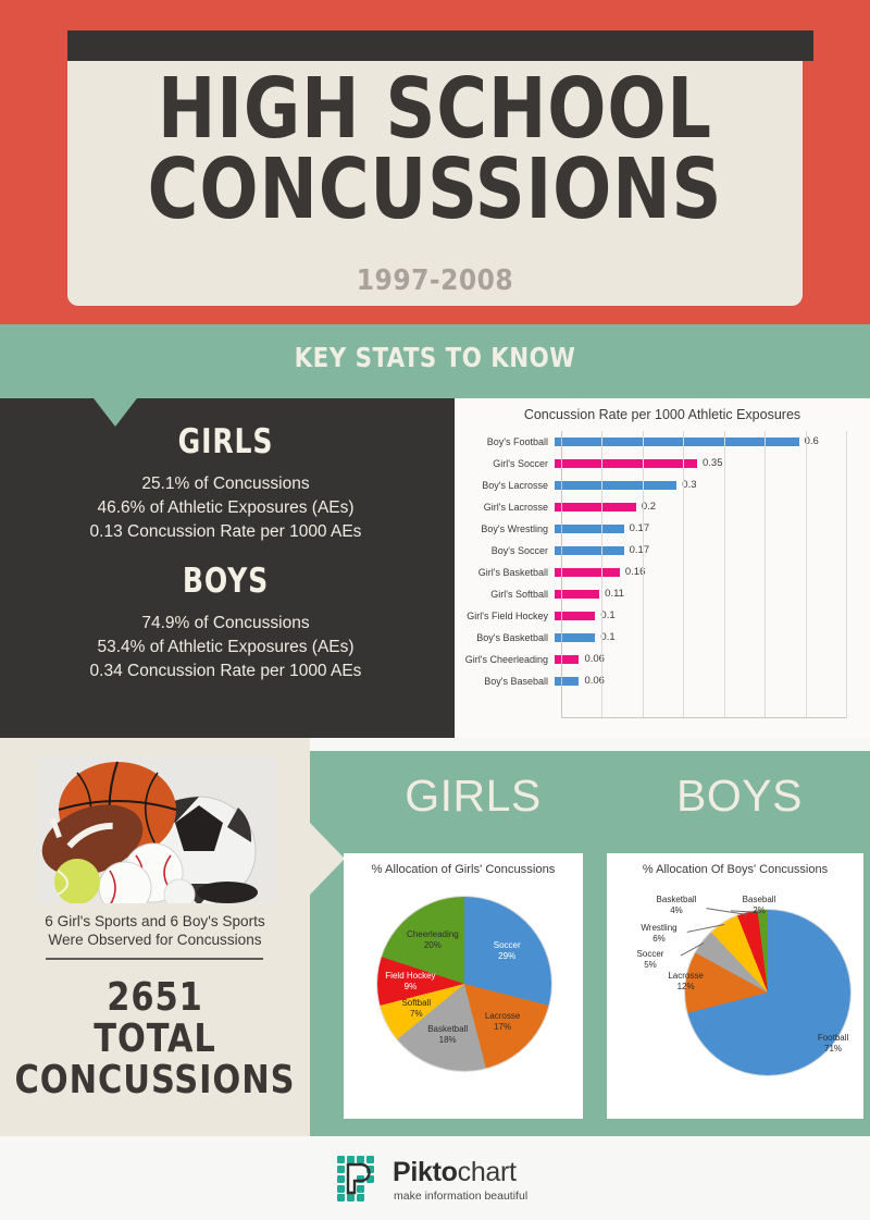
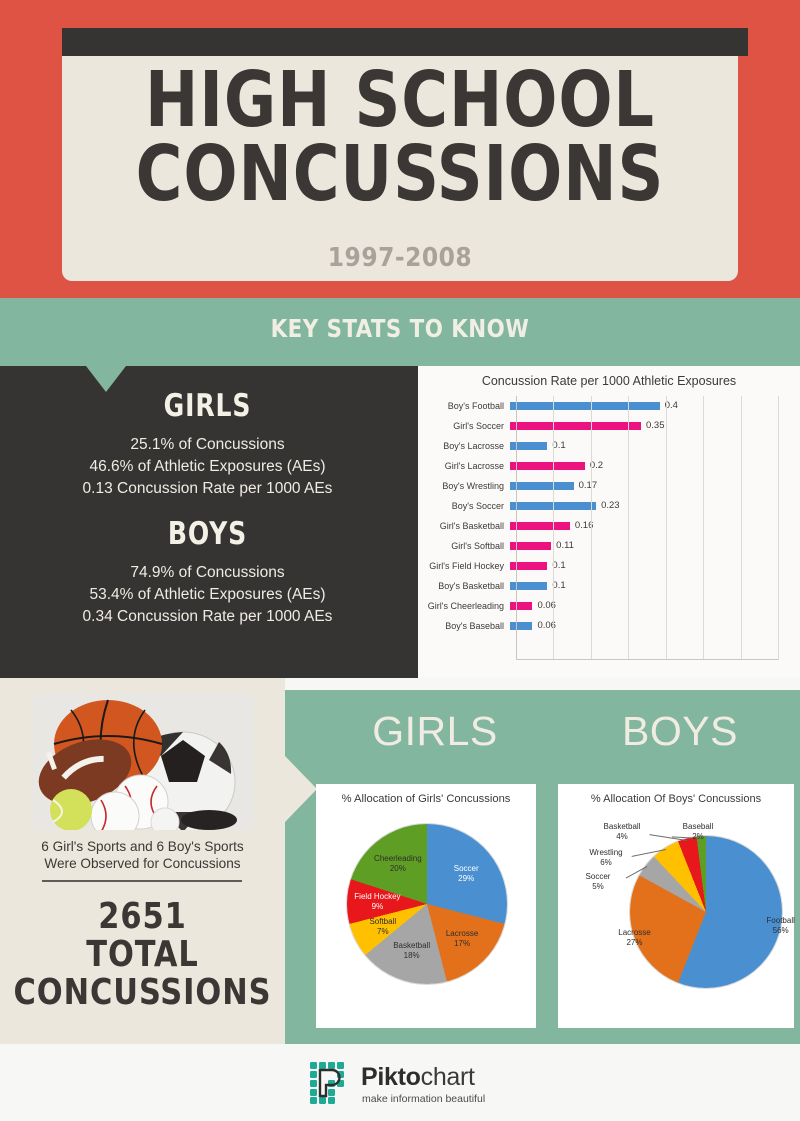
Concussion Rate per 1000 Athletic Exposures/Boy's Football: 0.6 -> 0.4
Concussion Rate per 1000 Athletic Exposures/Boy's Lacrosse: 0.3 -> 0.1
Concussion Rate per 1000 Athletic Exposures/Boy's Soccer: 0.17 -> 0.23
% Allocation Of Boys' Concussions/Football: 71% -> 56%
% Allocation Of Boys' Concussions/Lacrosse: 12% -> 27%
